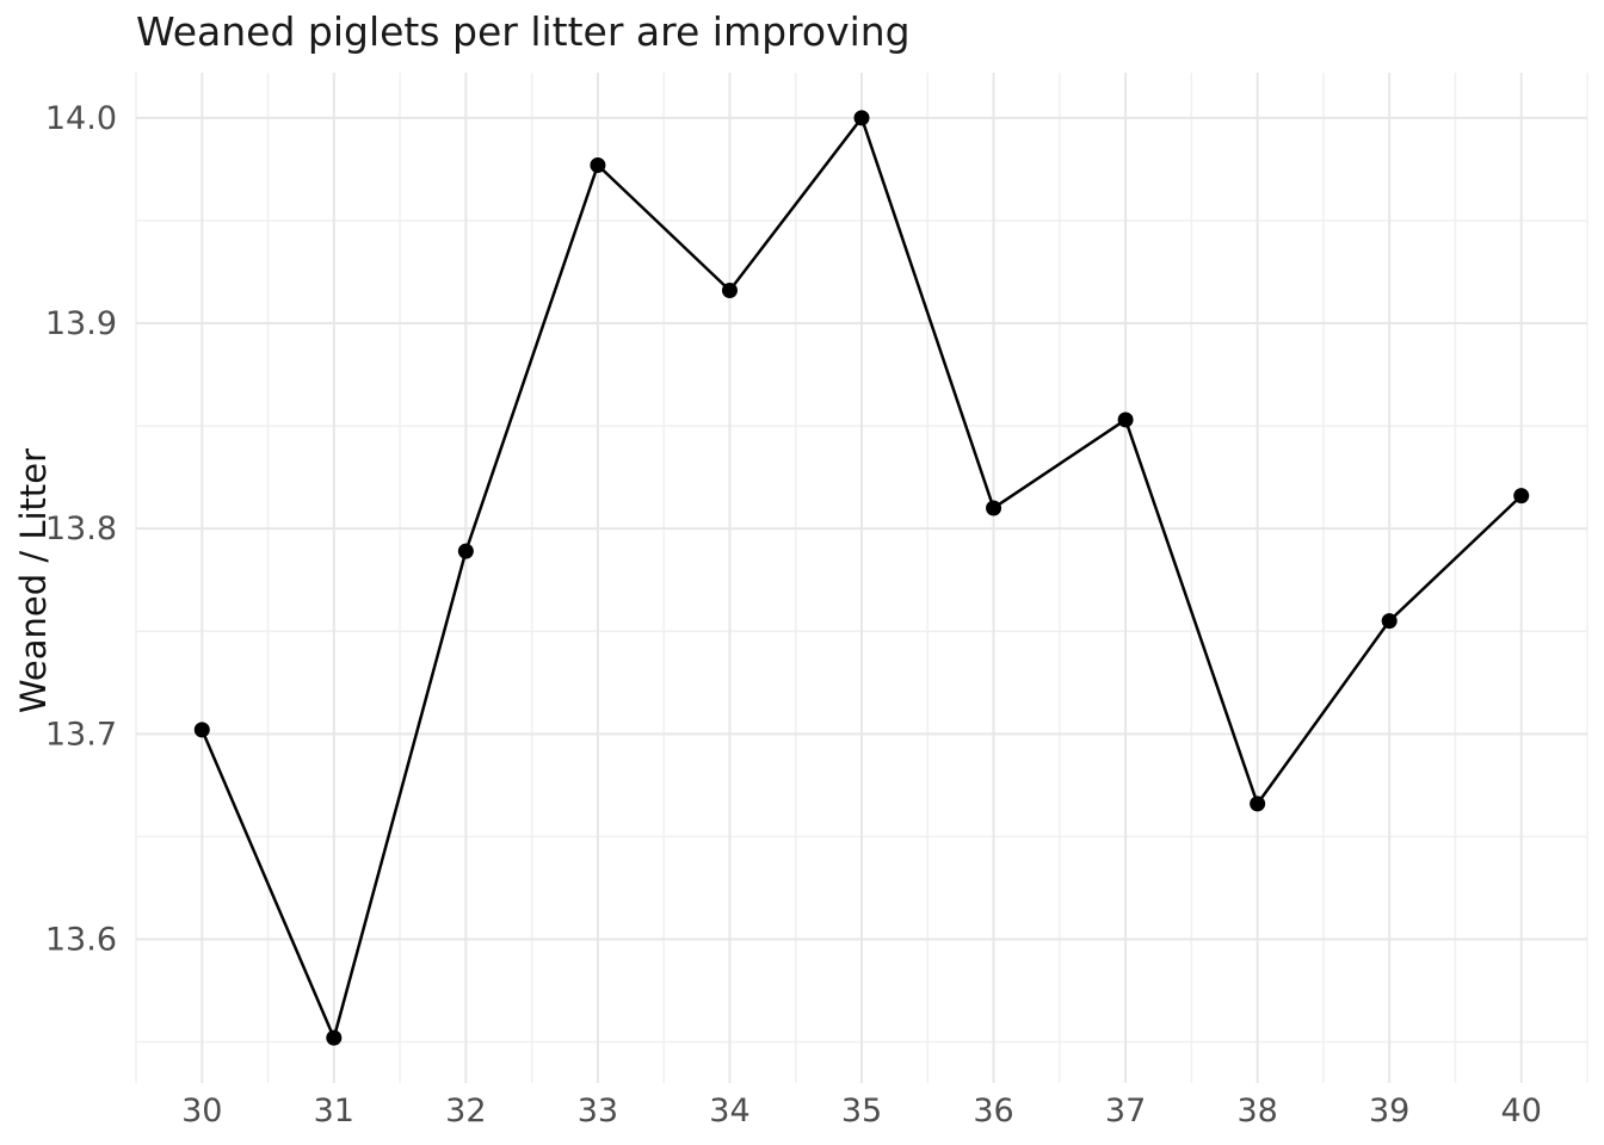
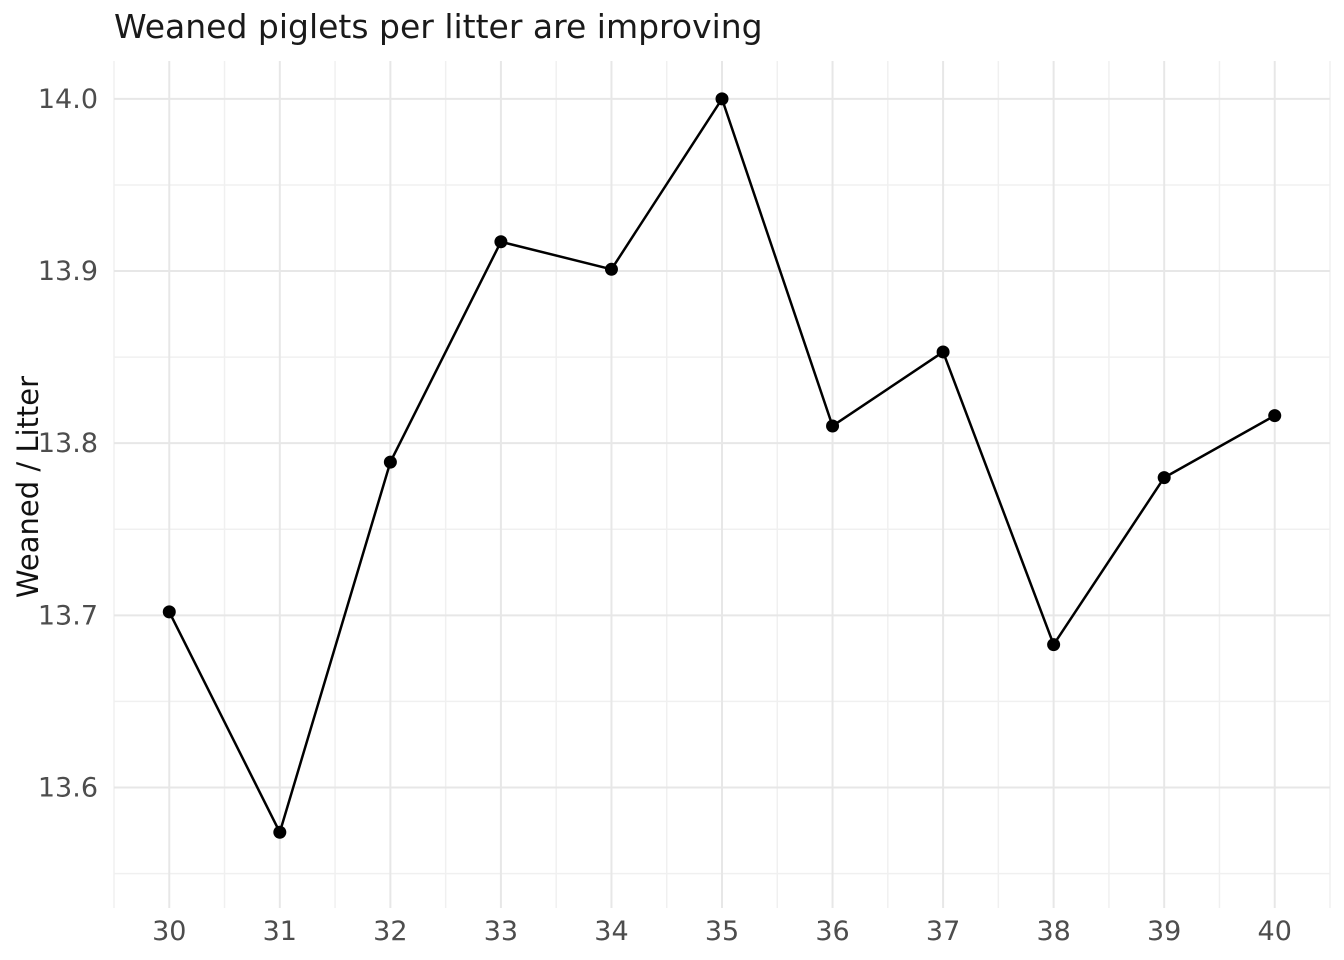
31: 13.552 -> 13.574
33: 13.977 -> 13.917
34: 13.916 -> 13.901
38: 13.666 -> 13.683
39: 13.755 -> 13.780
